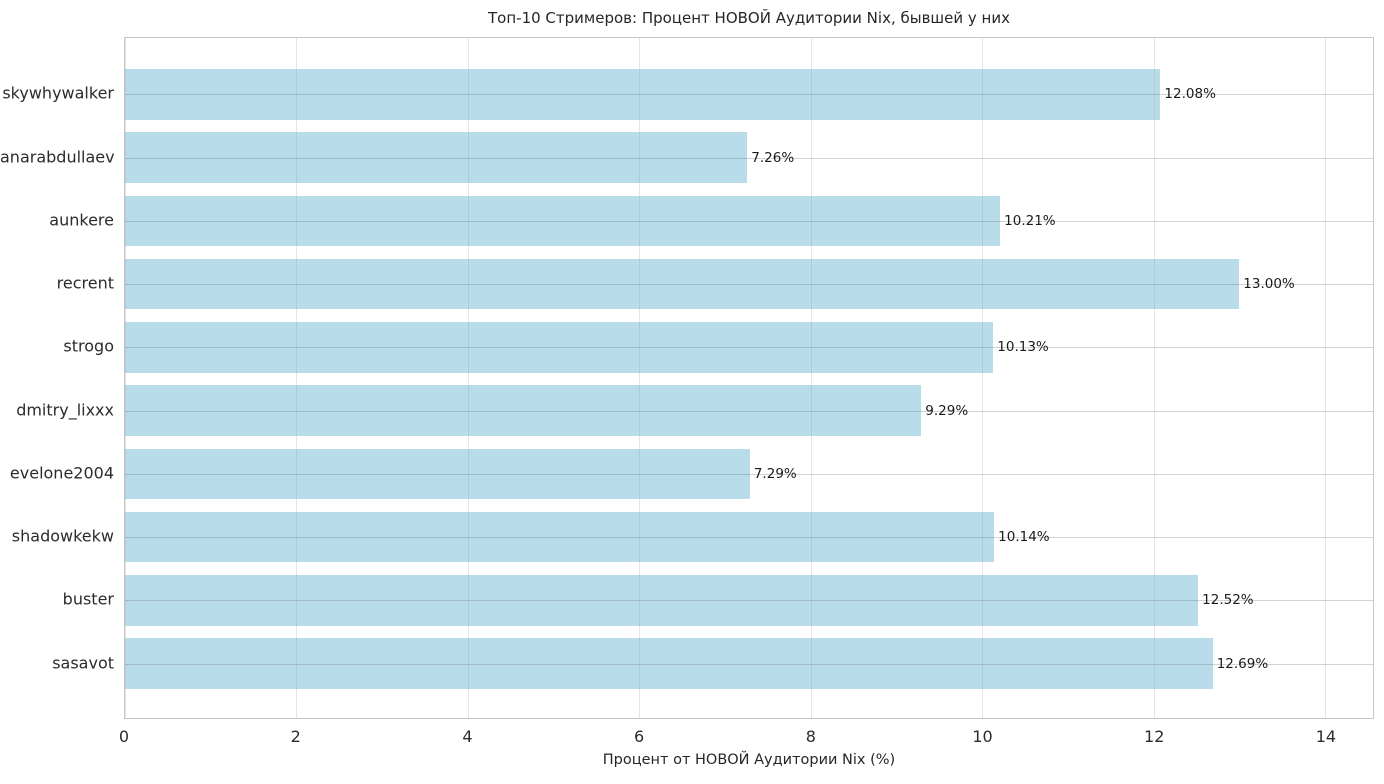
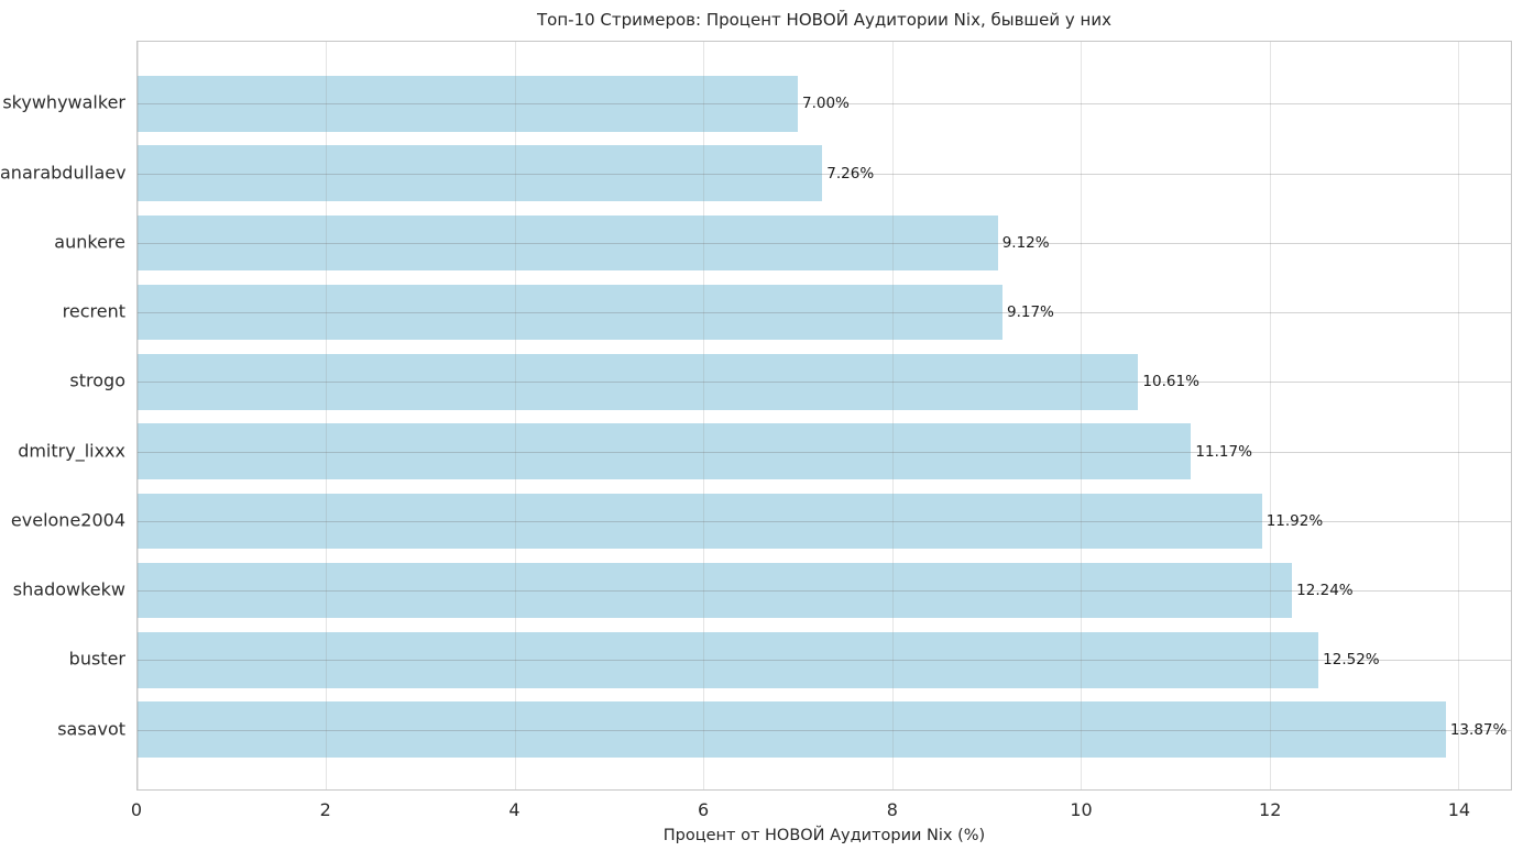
skywhywalker: 12.08% -> 7.00%
aunkere: 10.21% -> 9.12%
recrent: 13.00% -> 9.17%
strogo: 10.13% -> 10.61%
dmitry_lixxx: 9.29% -> 11.17%
evelone2004: 7.29% -> 11.92%
shadowkekw: 10.14% -> 12.24%
sasavot: 12.69% -> 13.87%
